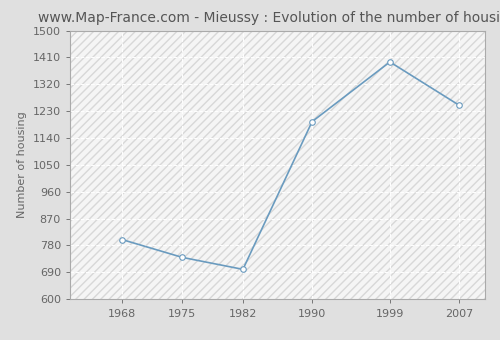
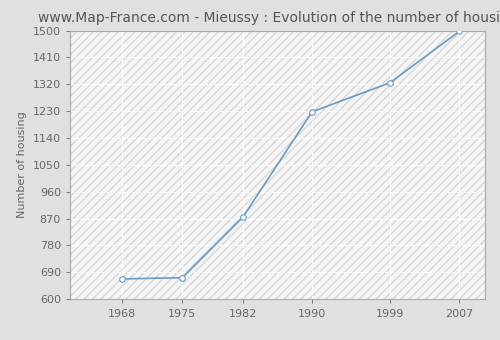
1968: 800 -> 668
1975: 740 -> 672
1982: 700 -> 875
1990: 1195 -> 1228
1999: 1395 -> 1325
2007: 1250 -> 1497
